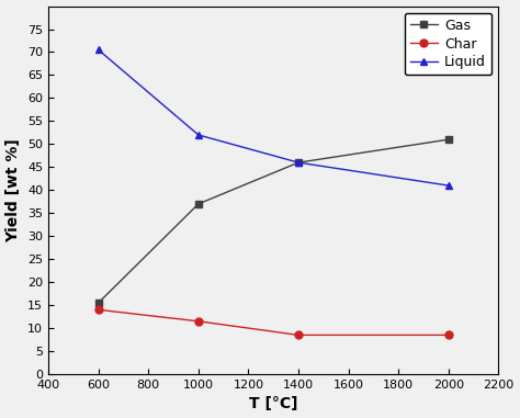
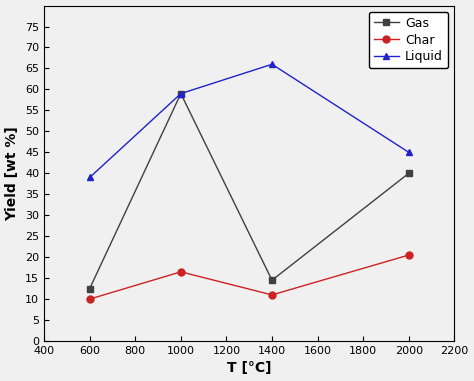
Gas/600: 15.5 -> 12.5
Char/600: 14.0 -> 10.0
Liquid/600: 70.5 -> 39.0
Gas/1000: 37.0 -> 59.0
Char/1000: 11.5 -> 16.5
Liquid/1000: 52.0 -> 59.0
Gas/1400: 46.0 -> 14.5
Char/1400: 8.5 -> 11.0
Liquid/1400: 46.0 -> 66.0
Gas/2000: 51.0 -> 40.0
Char/2000: 8.5 -> 20.5
Liquid/2000: 41.0 -> 45.0
